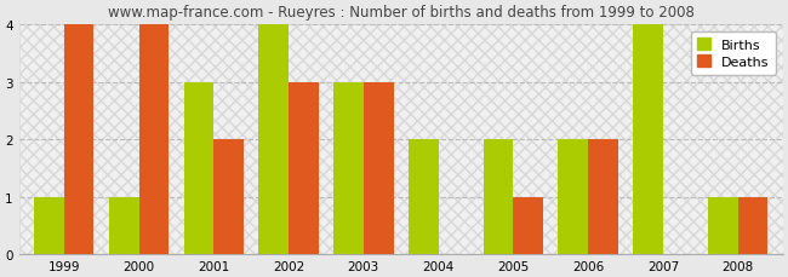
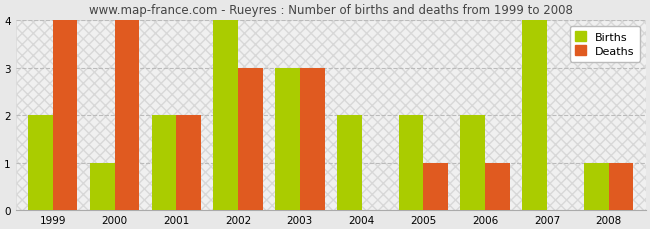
Births/1999: 1 -> 2
Births/2001: 3 -> 2
Deaths/2006: 2 -> 1
